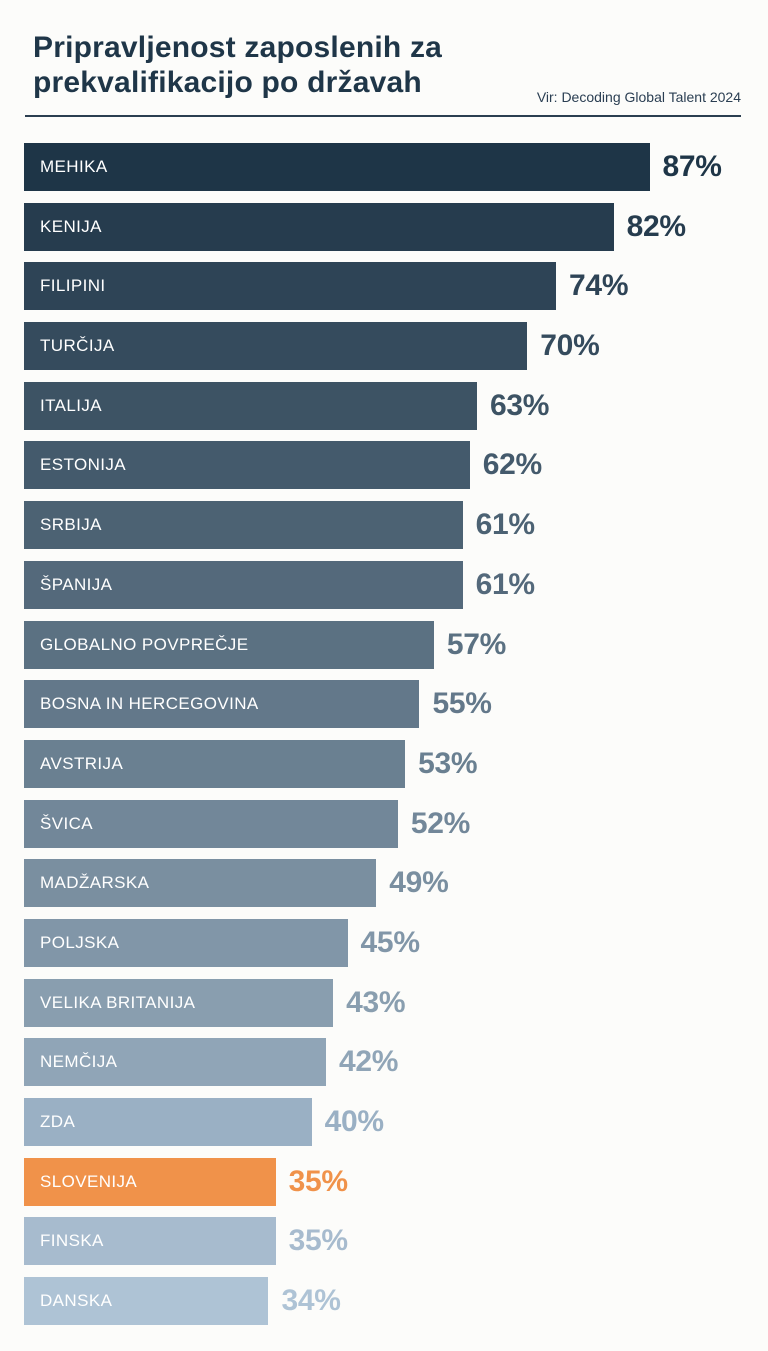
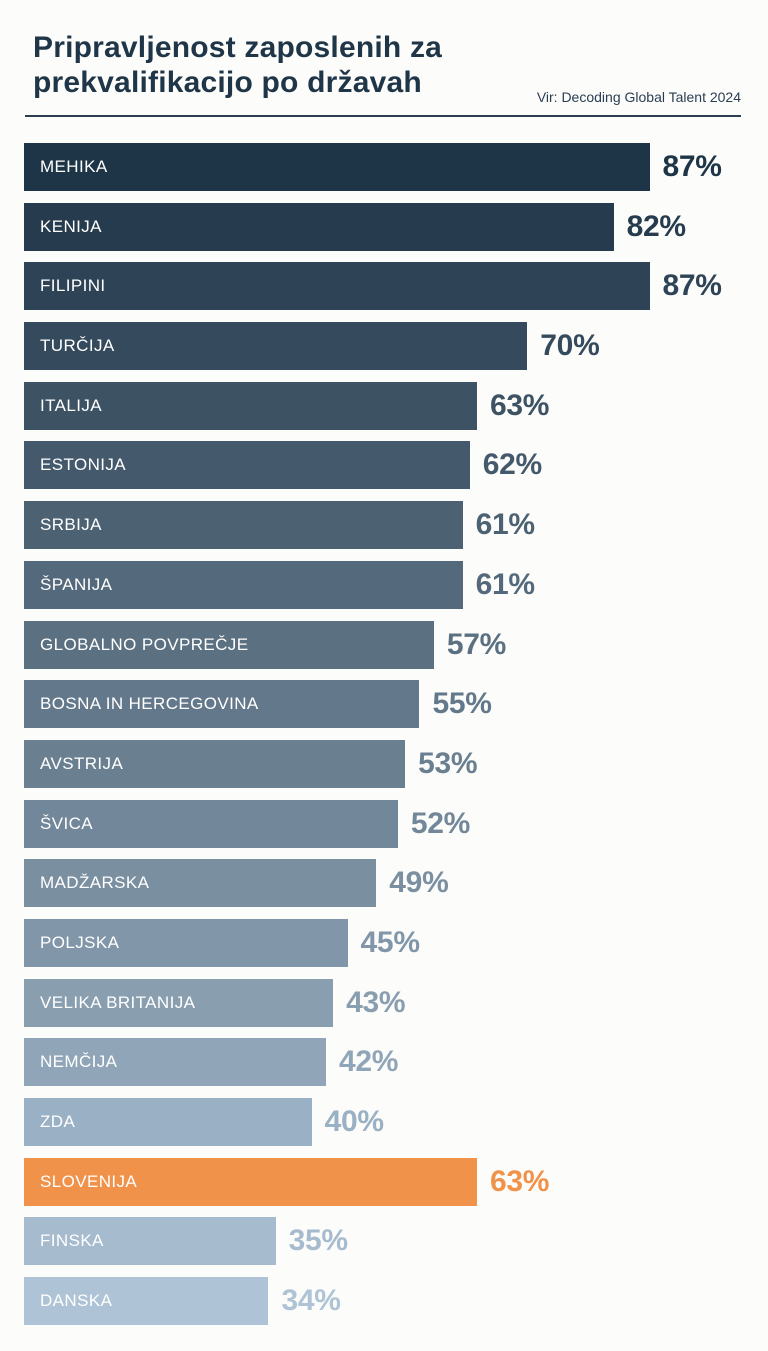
FILIPINI: 74% -> 87%
SLOVENIJA: 35% -> 63%
